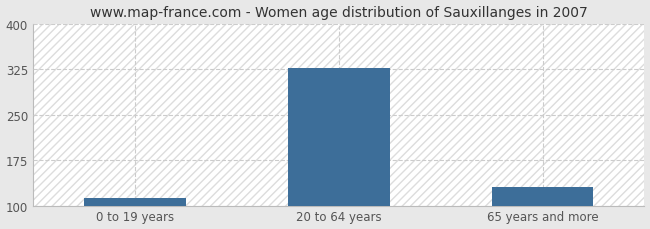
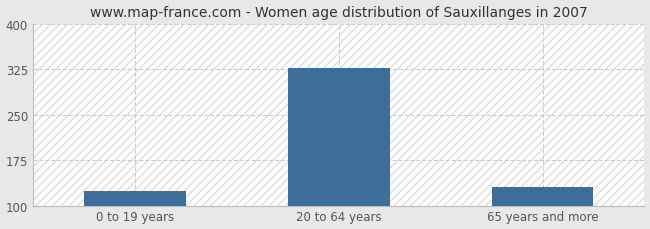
0 to 19 years: 113 -> 124
